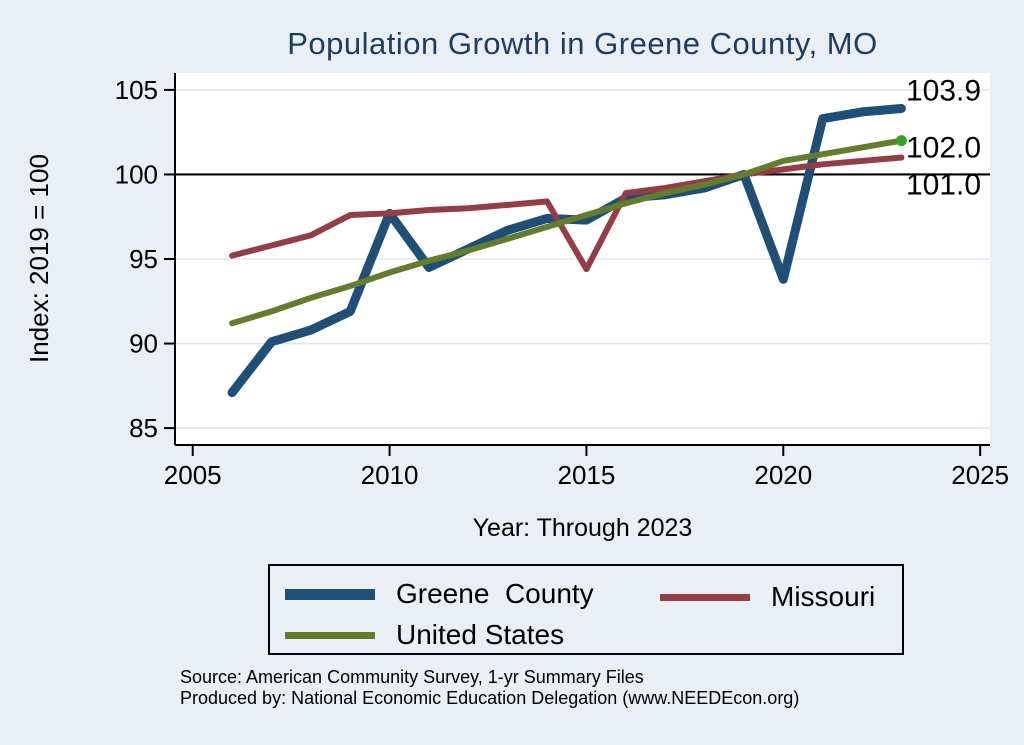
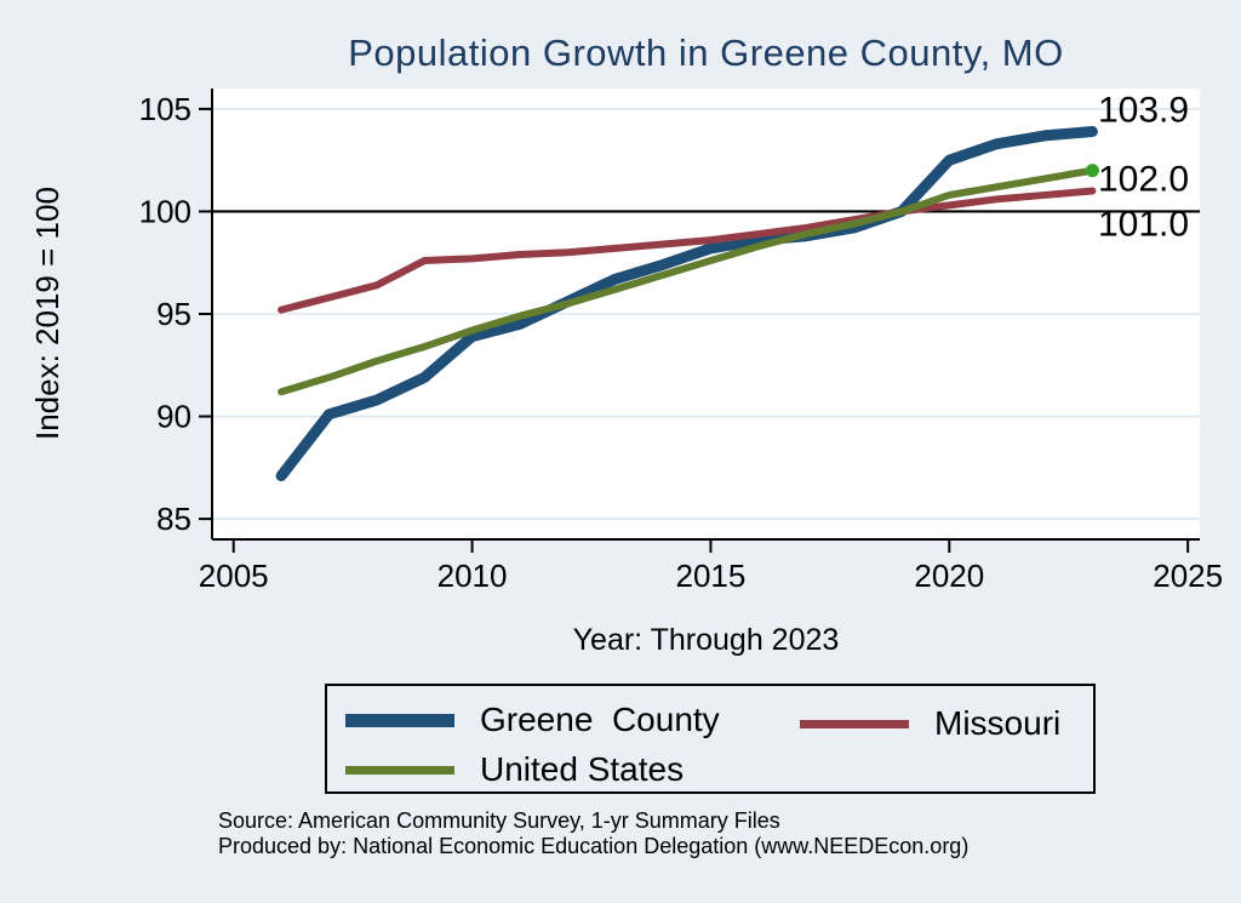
Greene County/2010: 97.7 -> 93.9
Greene County/2015: 97.3 -> 98.2
Missouri/2015: 94.4 -> 98.6
Greene County/2020: 93.8 -> 102.5
